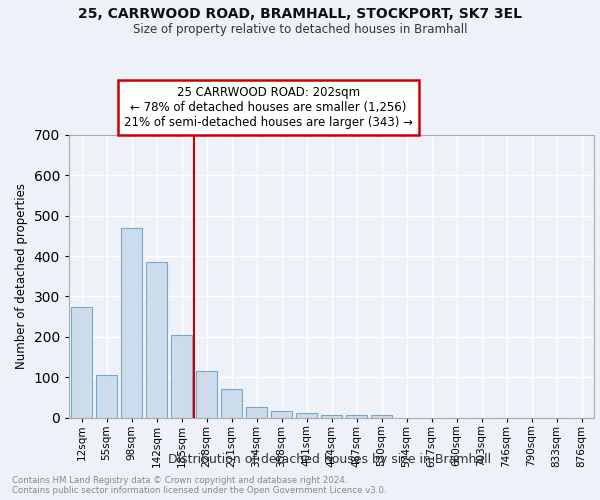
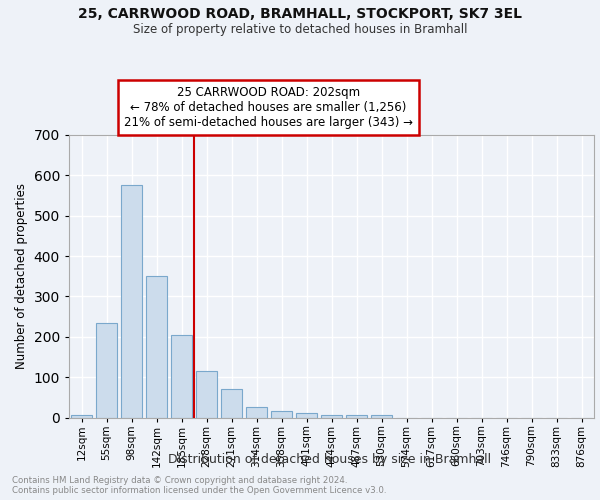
12sqm: 275 -> 5
55sqm: 105 -> 235
98sqm: 470 -> 575
142sqm: 385 -> 350
